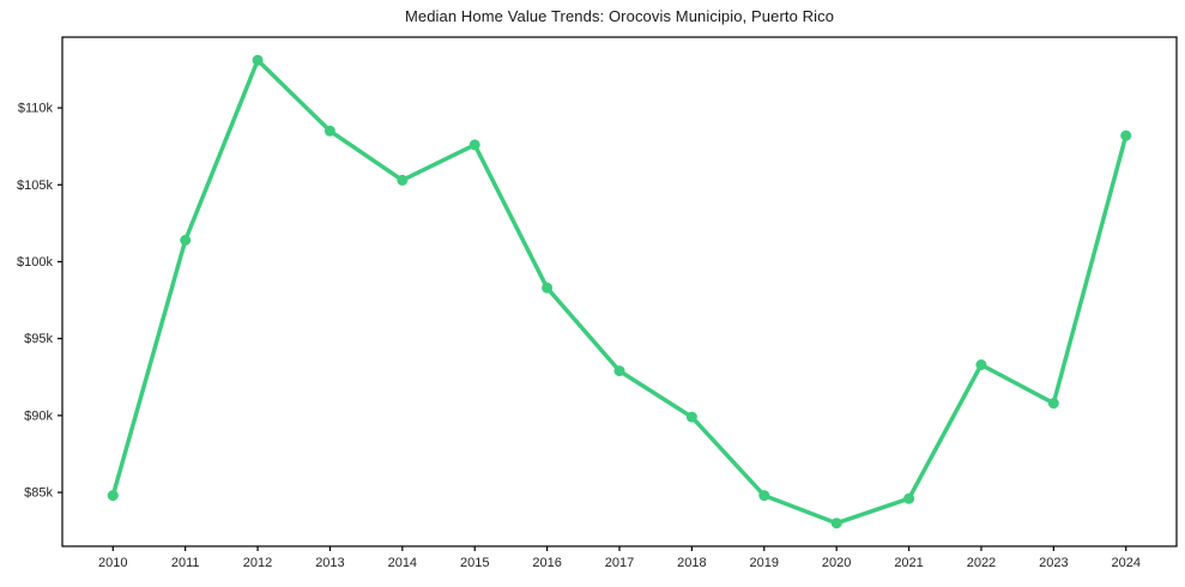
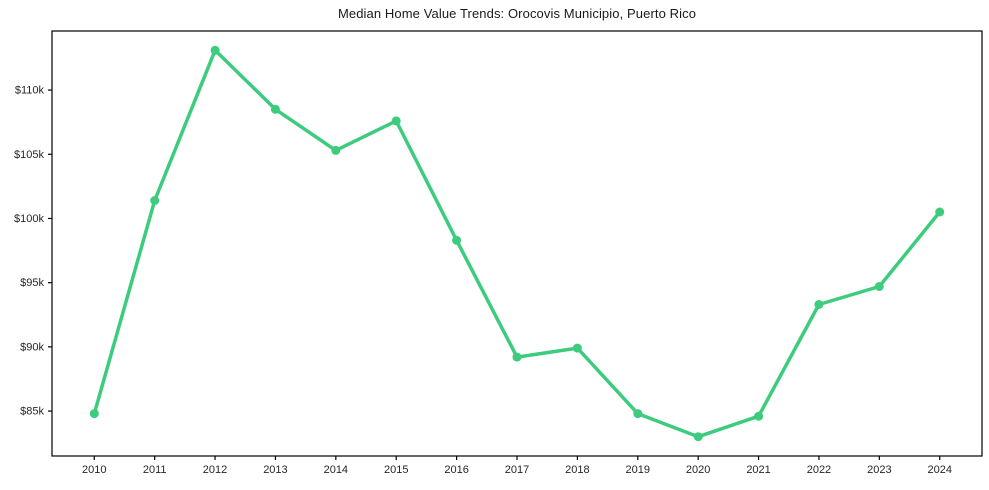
2017: $92.9k -> $89.2k
2023: $90.8k -> $94.7k
2024: $108.2k -> $100.5k
